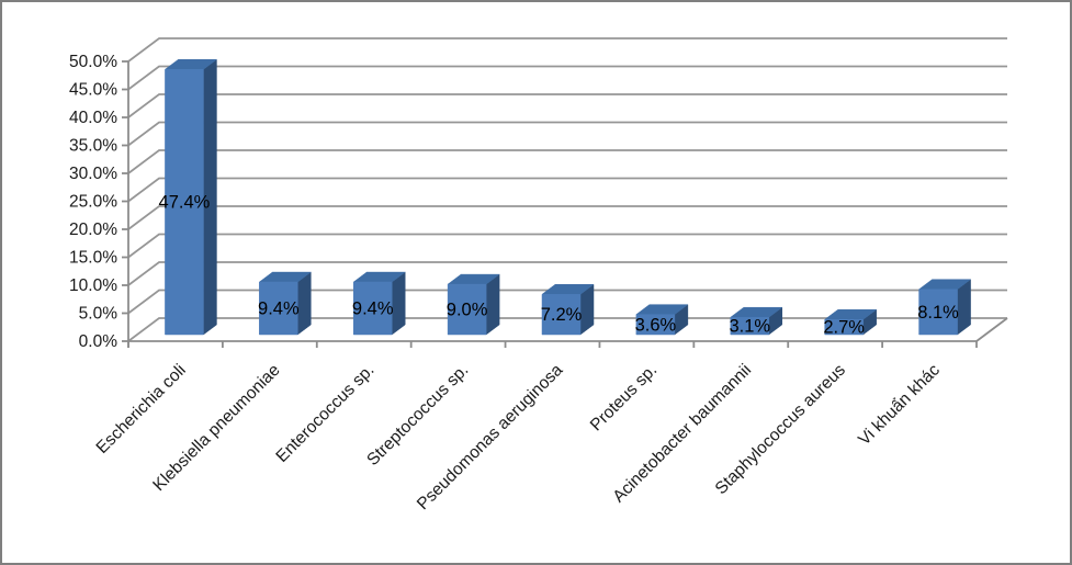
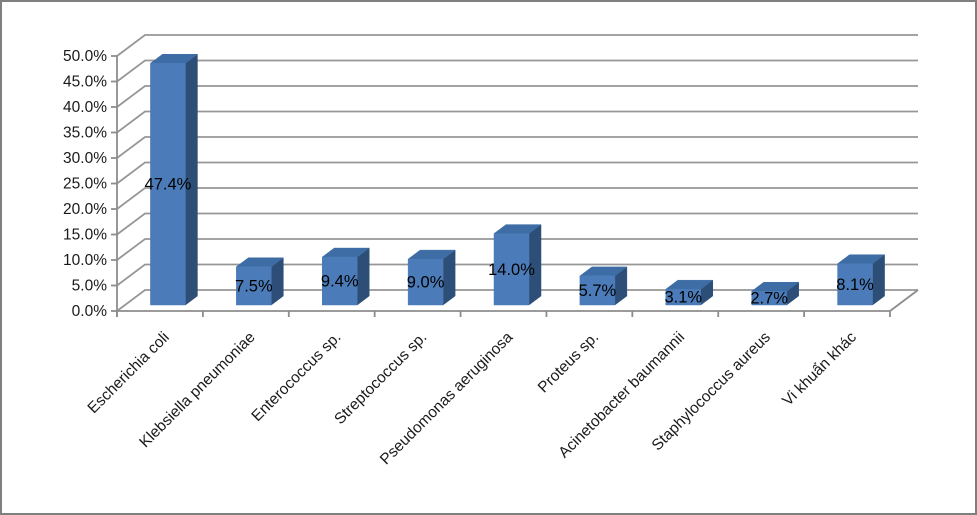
Klebsiella pneumoniae: 9.4% -> 7.5%
Pseudomonas aeruginosa: 7.2% -> 14.0%
Proteus sp.: 3.6% -> 5.7%
